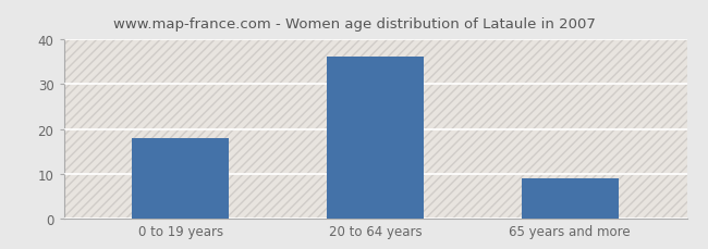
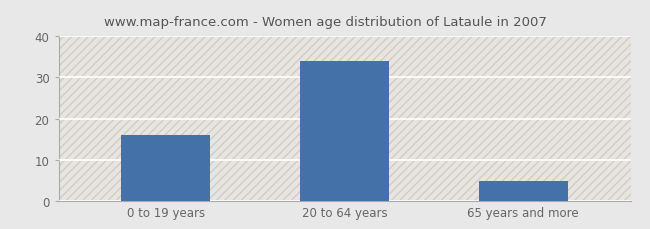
0 to 19 years: 18 -> 16
20 to 64 years: 36 -> 34
65 years and more: 9 -> 5
